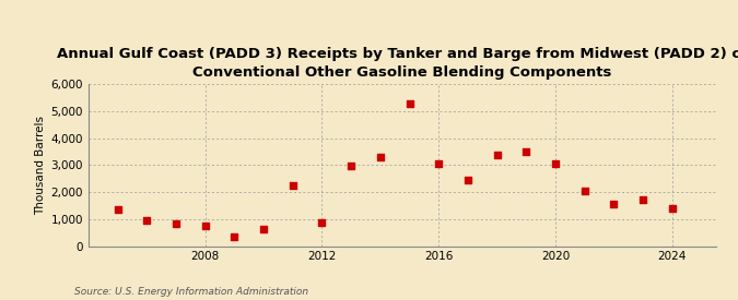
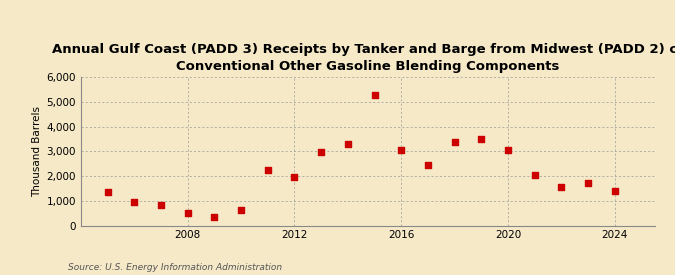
2008: 750 -> 520
2012: 850 -> 1,970
